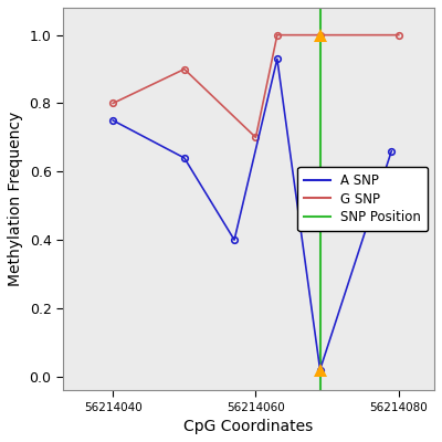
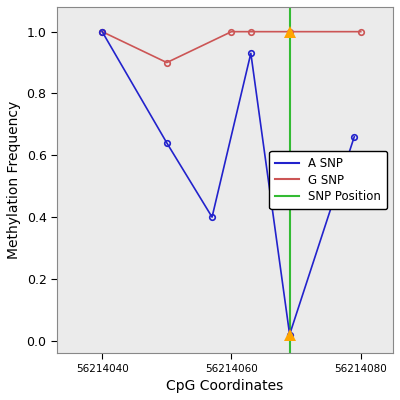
A SNP/56214040: 0.75 -> 1.00
G SNP/56214040: 0.8 -> 1.0
G SNP/56214060: 0.7 -> 1.0
